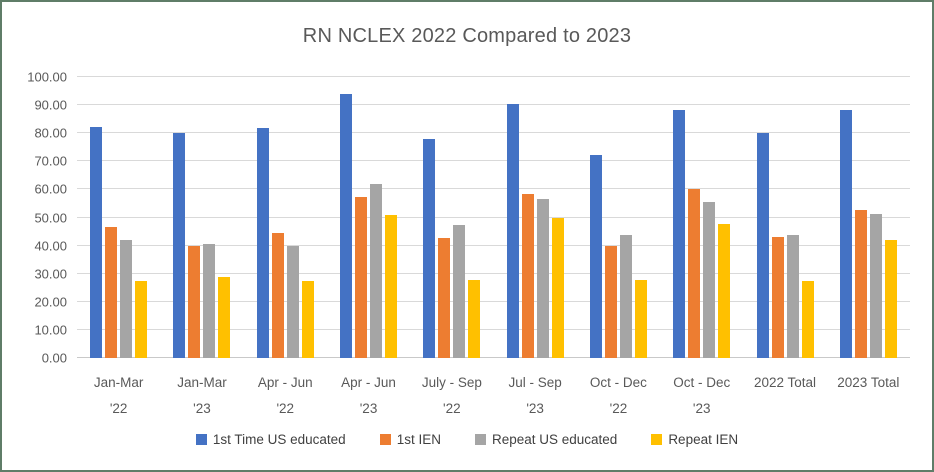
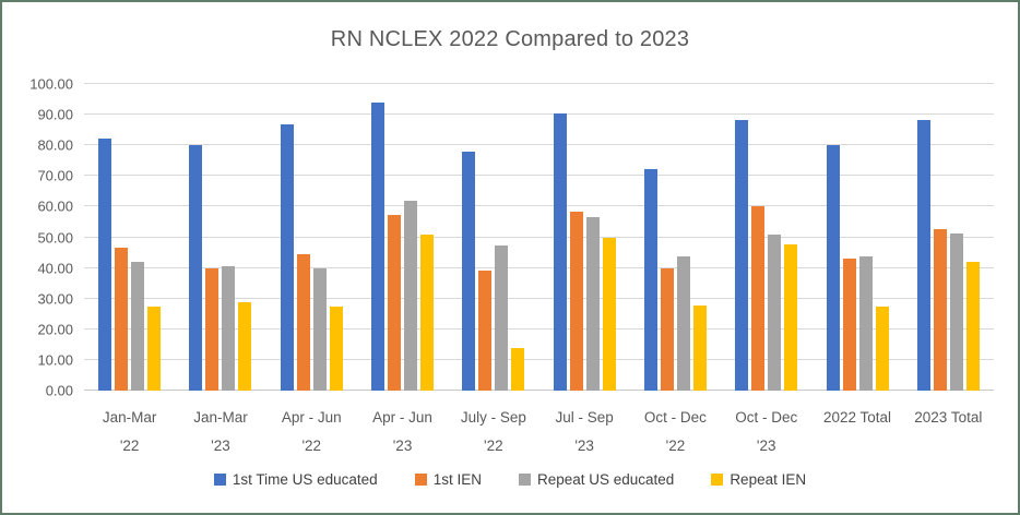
1st Time US educated/Apr - Jun '22: 82 -> 87
1st IEN/July - Sep '22: 43 -> 39
Repeat IEN/July - Sep '22: 28 -> 14
Repeat US educated/Oct - Dec '23: 56 -> 51
